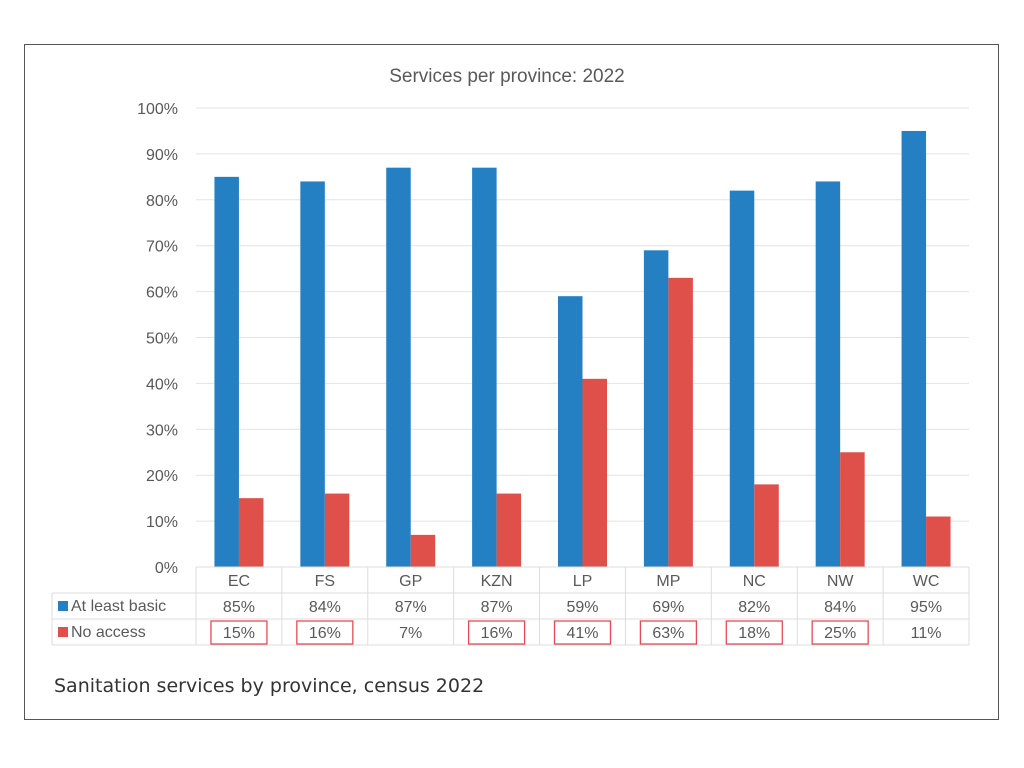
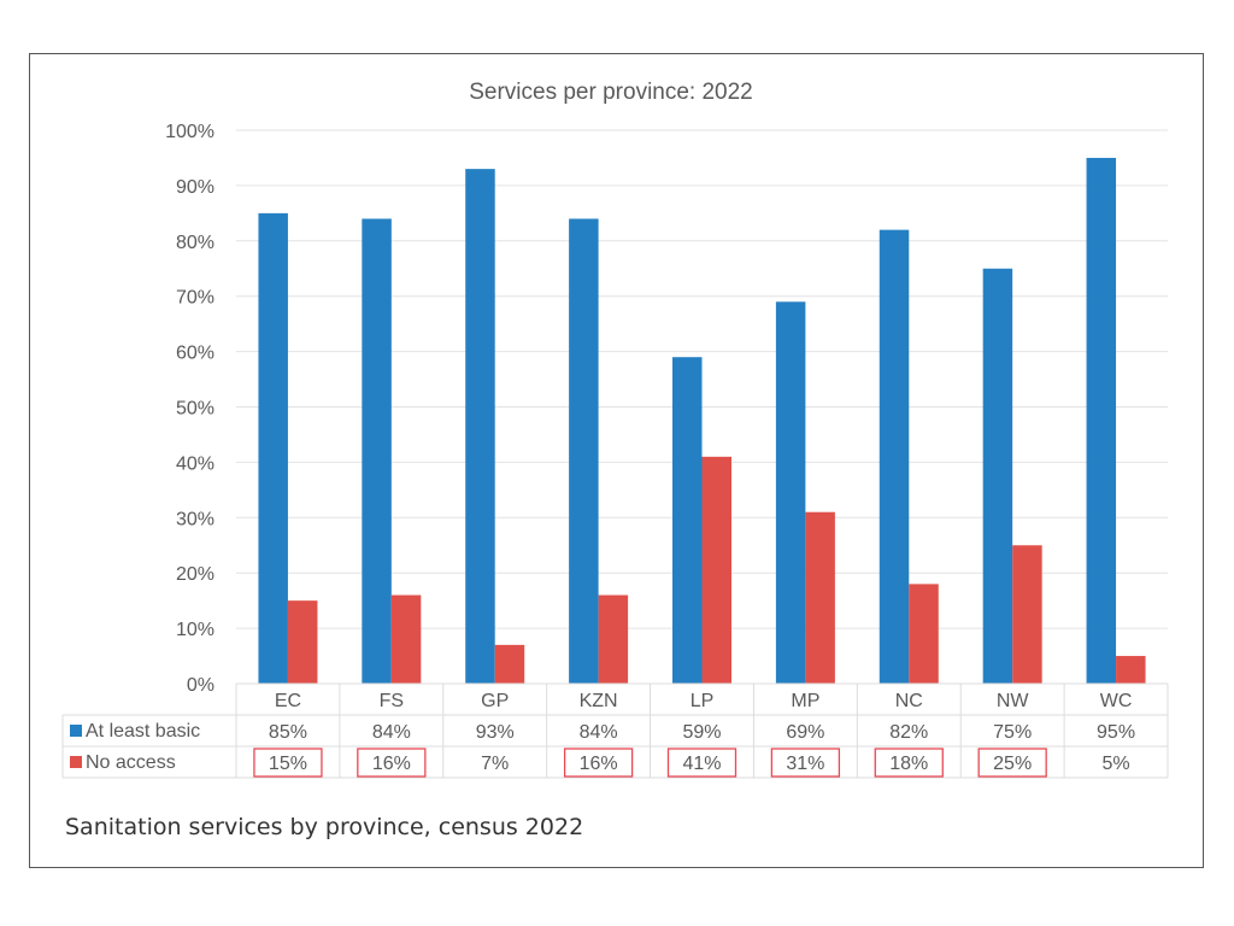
At least basic/GP: 87% -> 93%
At least basic/KZN: 87% -> 84%
No access/MP: 63% -> 31%
At least basic/NW: 84% -> 75%
No access/WC: 11% -> 5%
